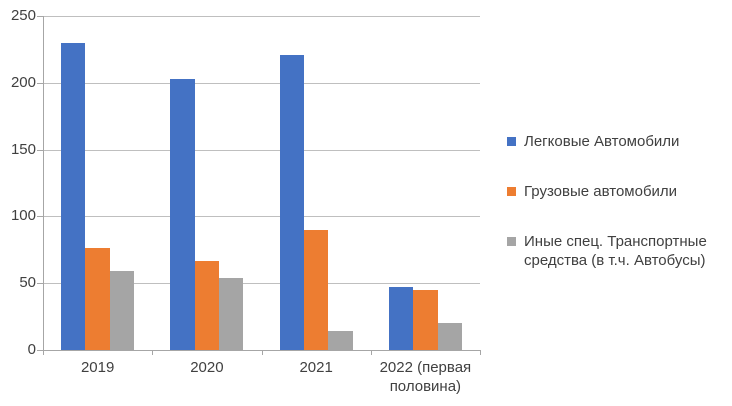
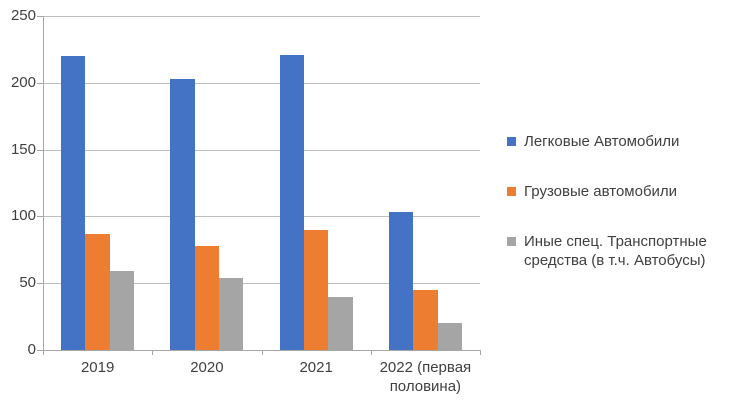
Легковые Автомобили/2019: 230 -> 220
Грузовые автомобили/2019: 76 -> 87
Грузовые автомобили/2020: 67 -> 78
Иные спец. Транспортные средства (в т.ч. Автобусы)/2021: 14 -> 40
Легковые Автомобили/2022 (первая половина): 47 -> 103
